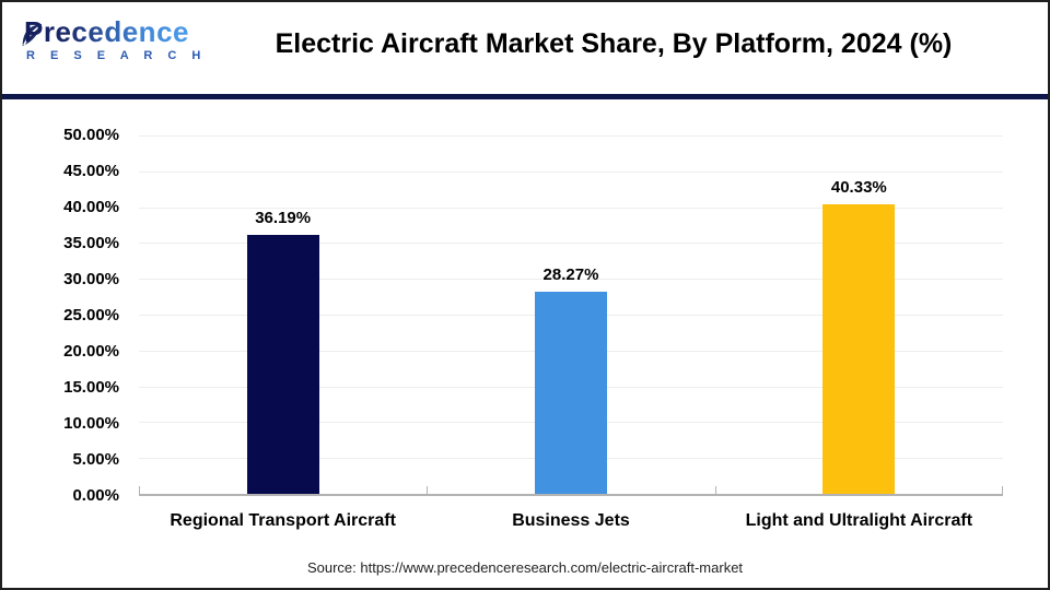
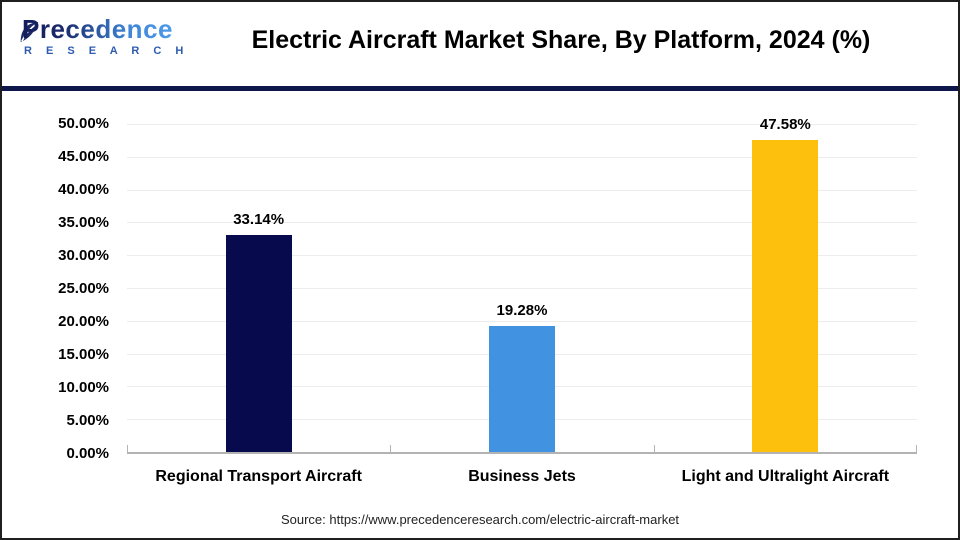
Regional Transport Aircraft: 36.19% -> 33.14%
Business Jets: 28.27% -> 19.28%
Light and Ultralight Aircraft: 40.33% -> 47.58%
